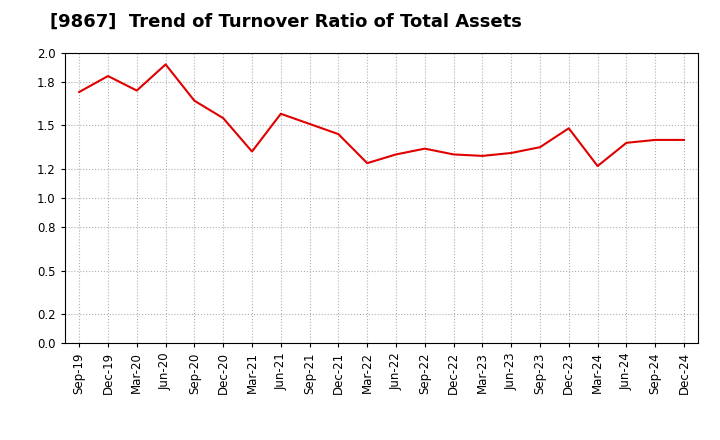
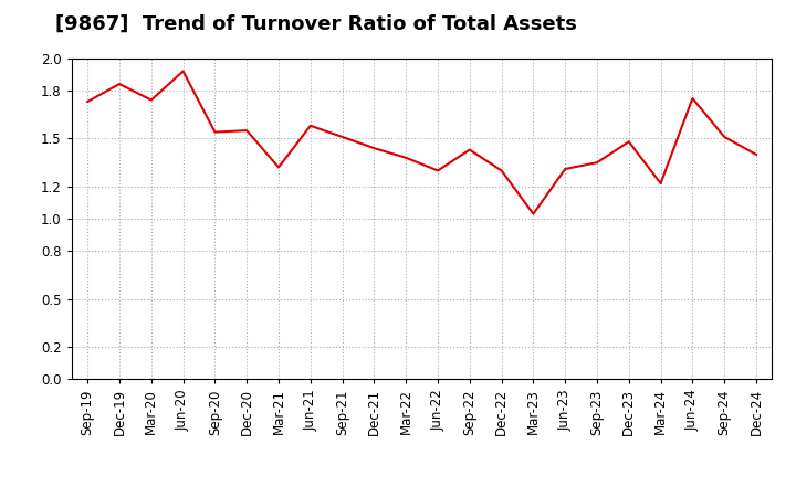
Sep-20: 1.67 -> 1.54
Mar-22: 1.24 -> 1.38
Sep-22: 1.34 -> 1.43
Mar-23: 1.29 -> 1.03
Jun-24: 1.38 -> 1.75
Sep-24: 1.40 -> 1.51
